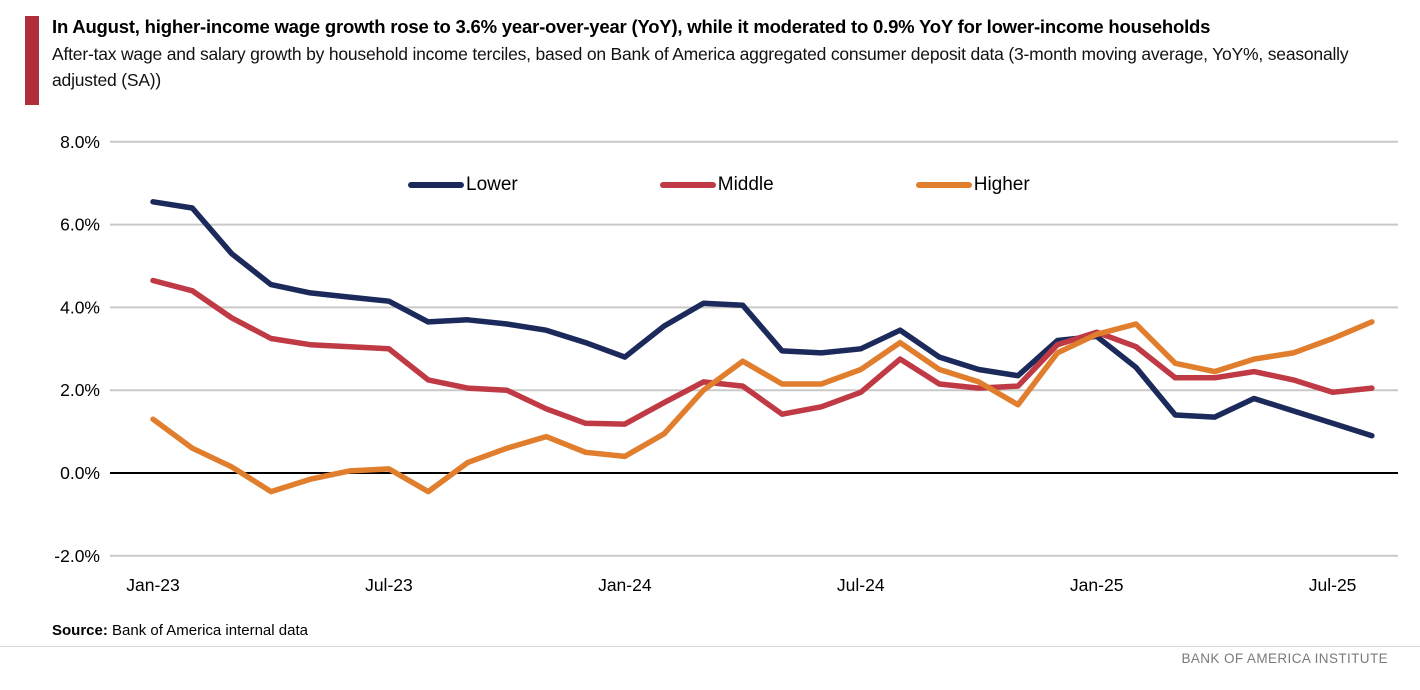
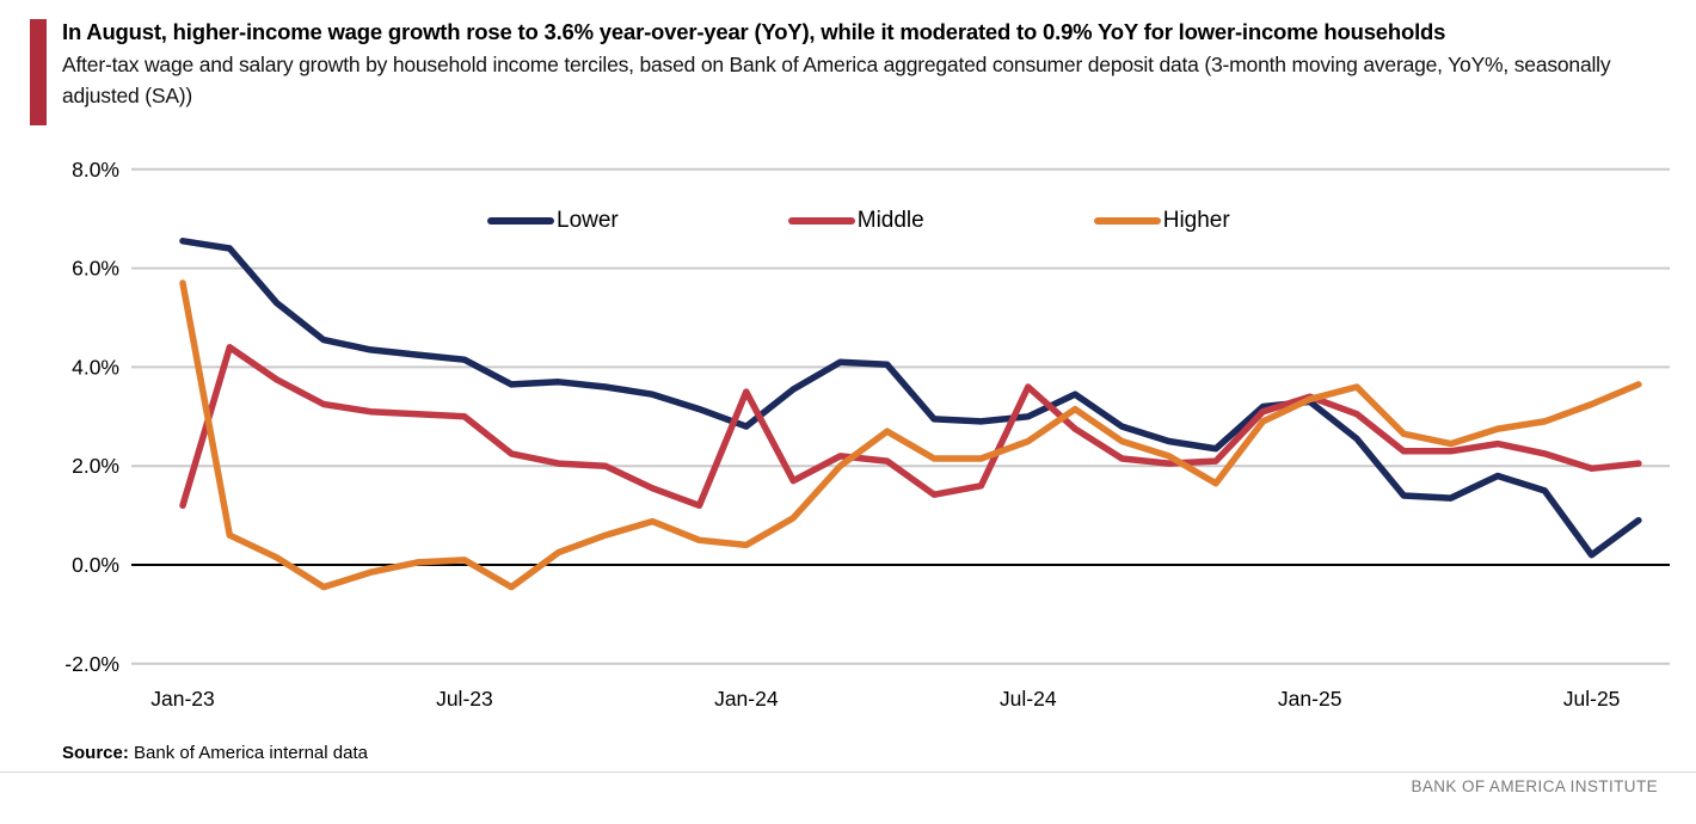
Middle/Jan-23: 4.7% -> 1.2%
Higher/Jan-23: 1.3% -> 5.7%
Middle/Jan-24: 1.2% -> 3.5%
Middle/Jul-24: 1.9% -> 3.6%
Lower/Jul-25: 1.2% -> 0.2%
